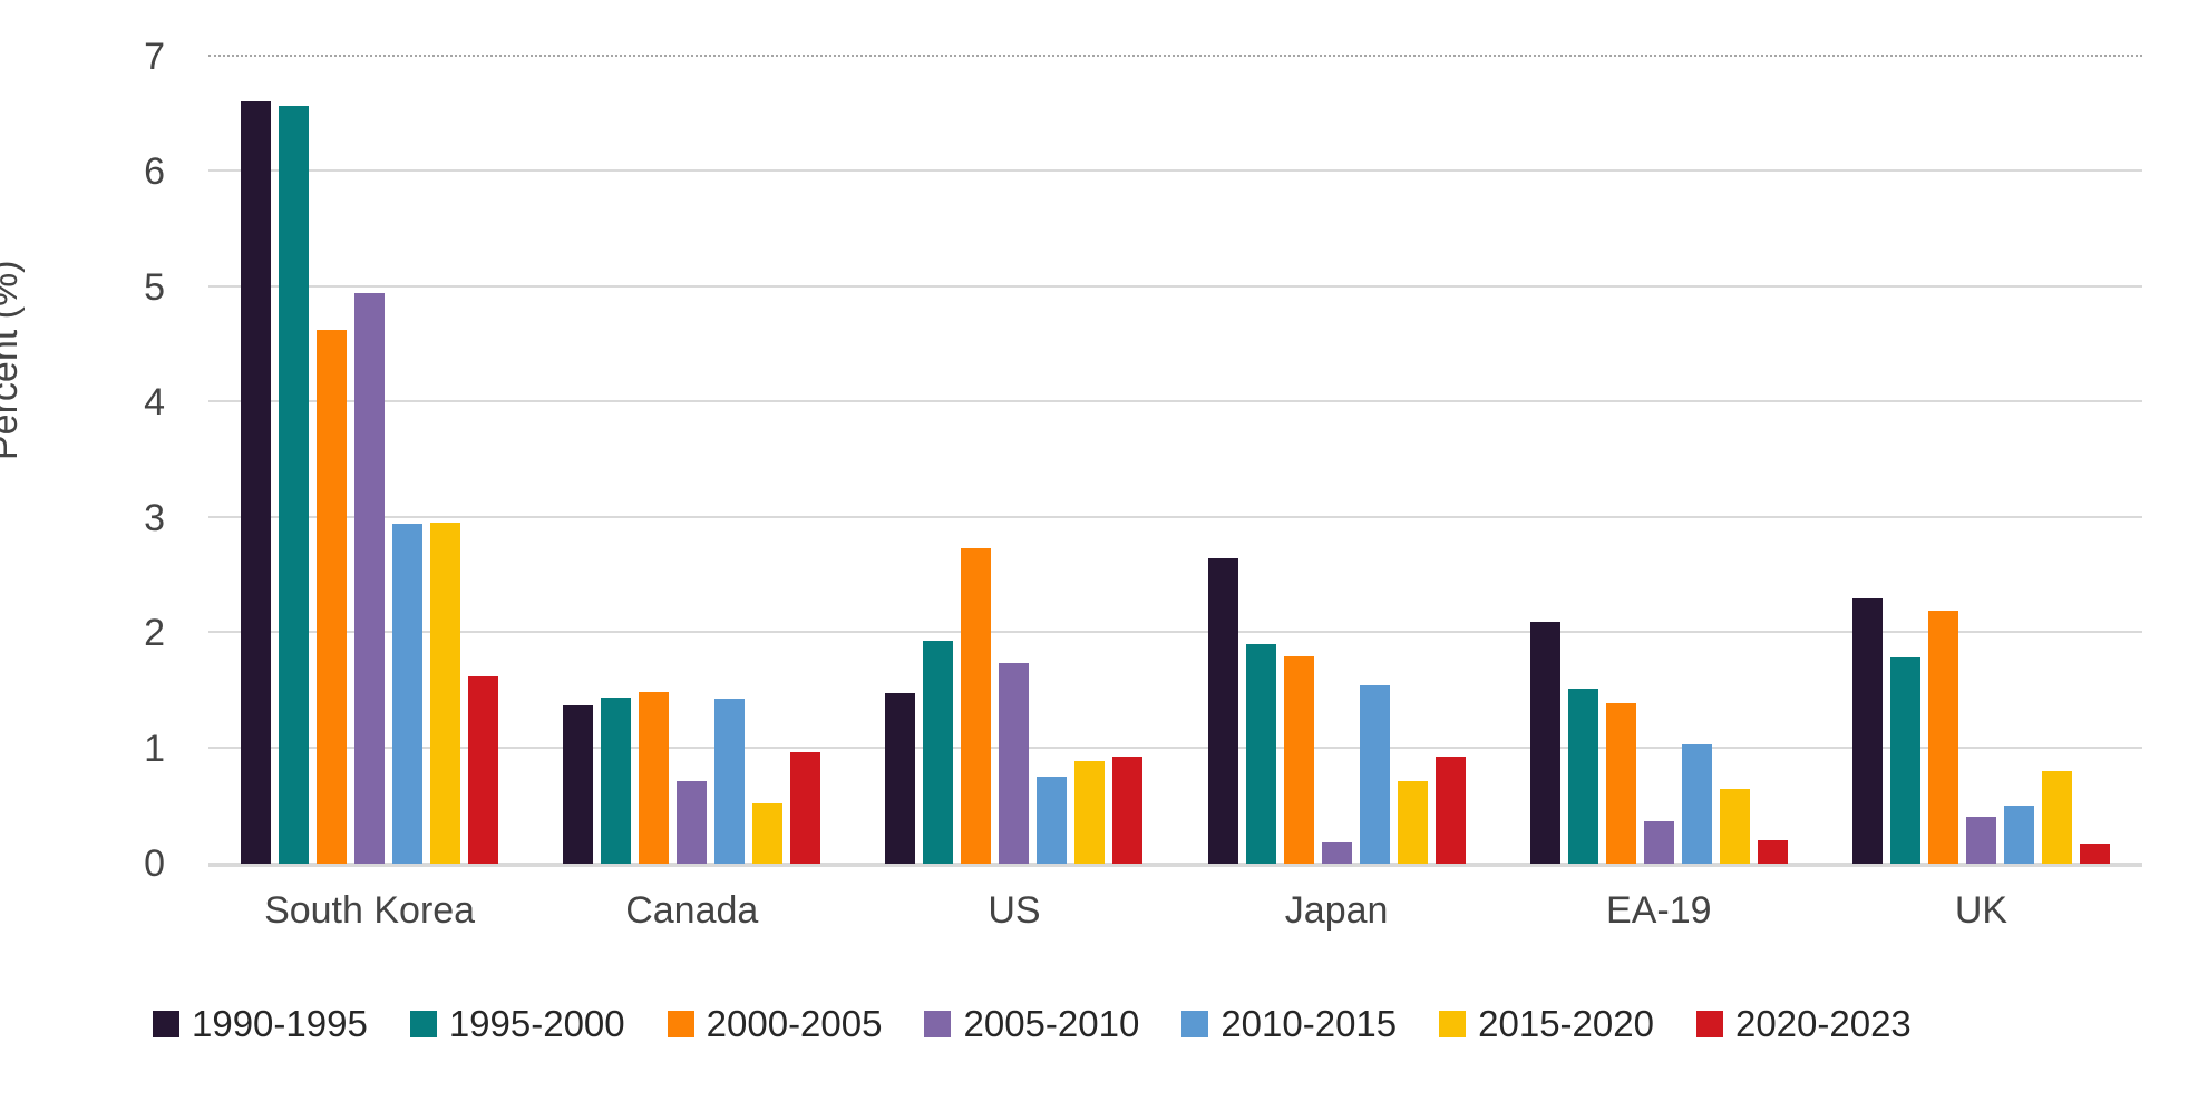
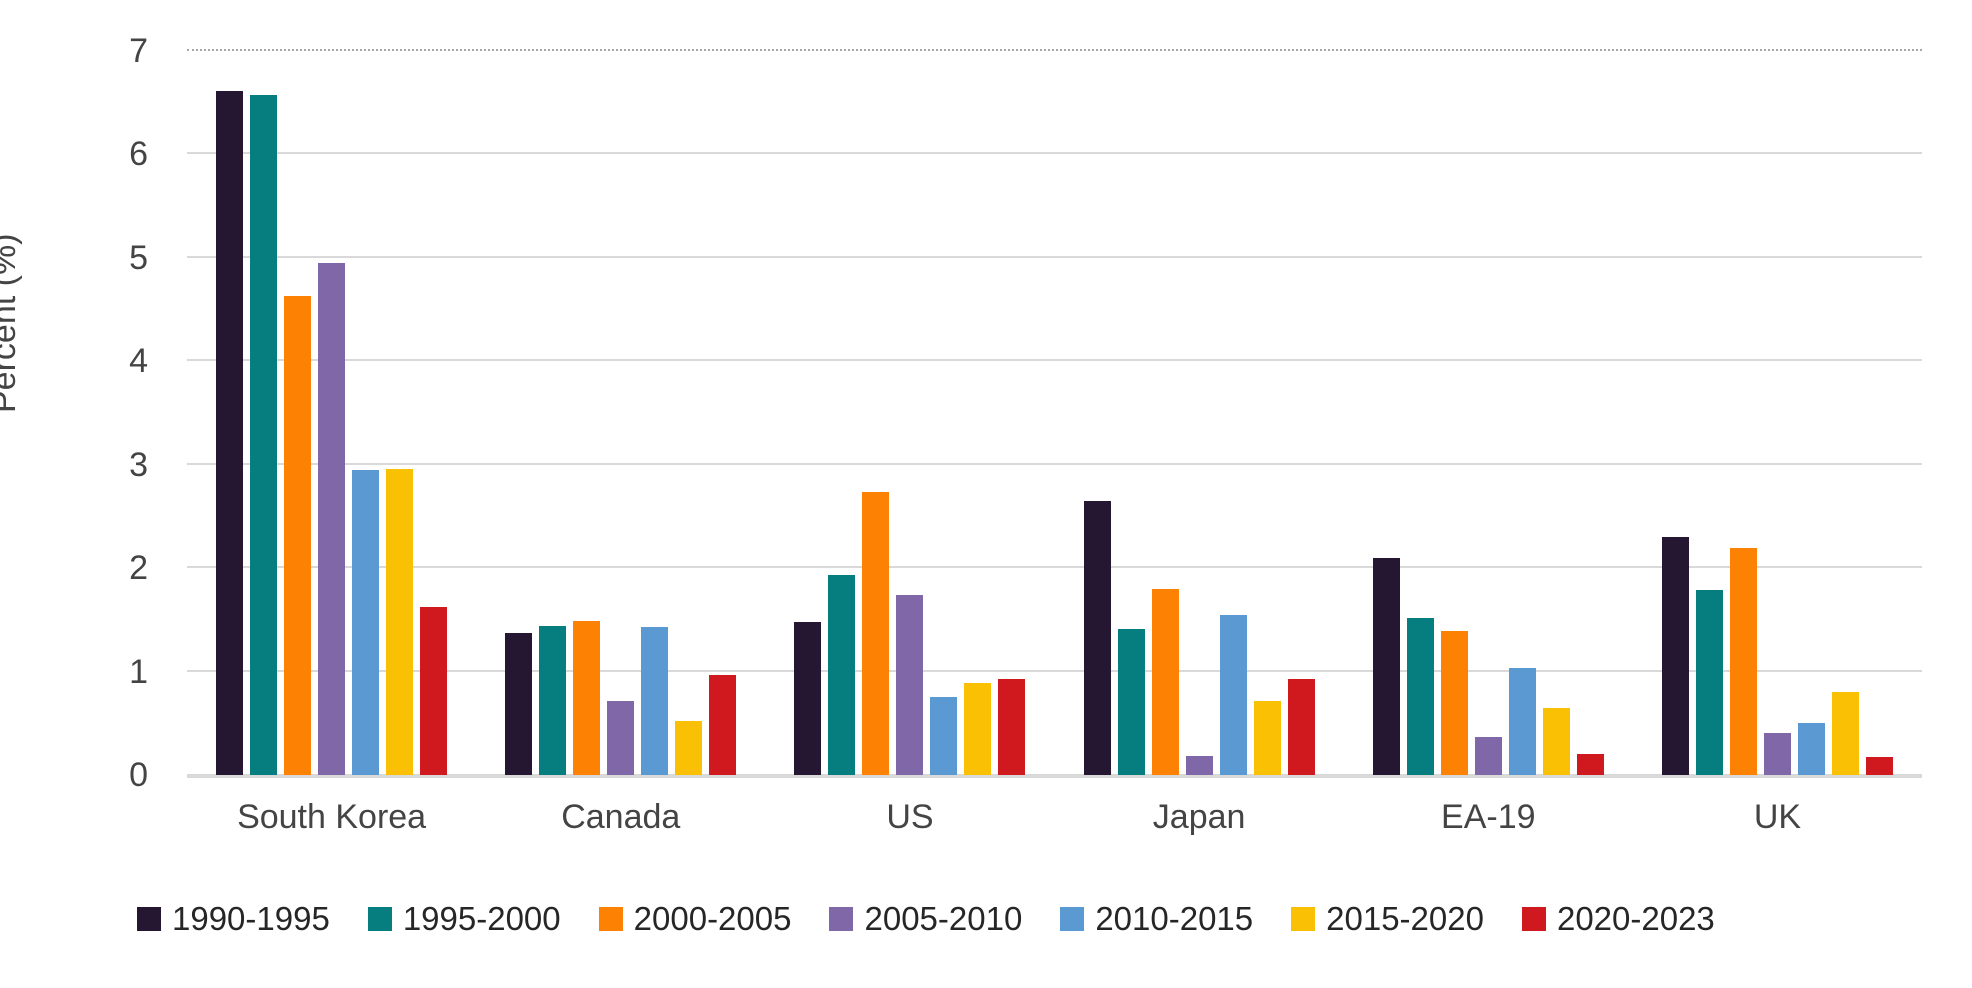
1995-2000/Japan: 1.90 -> 1.41
